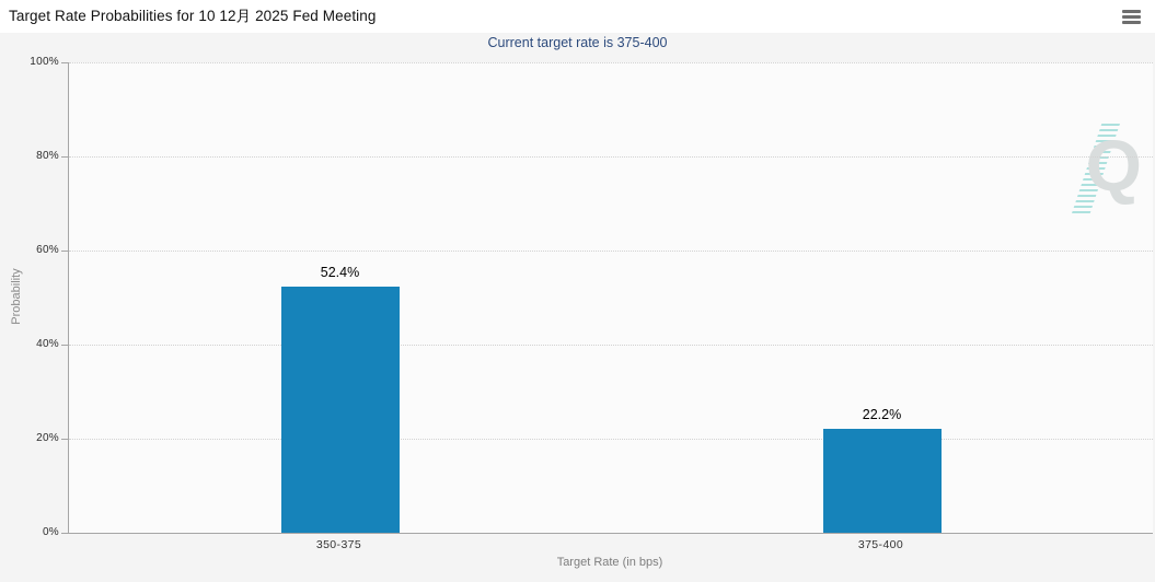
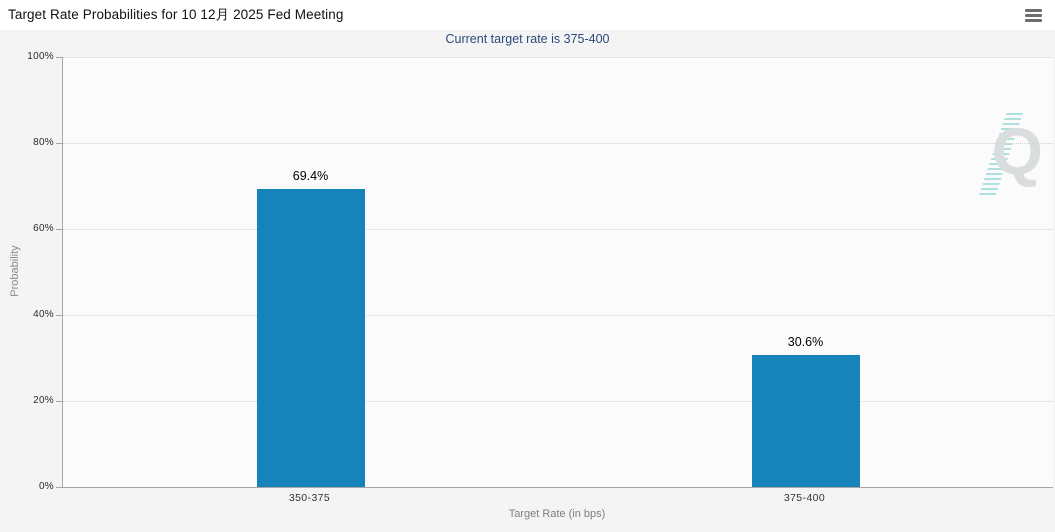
350-375: 52.4% -> 69.4%
375-400: 22.2% -> 30.6%
